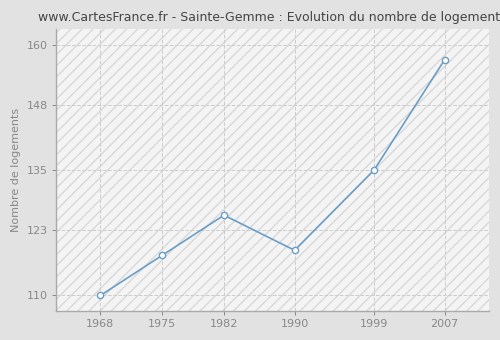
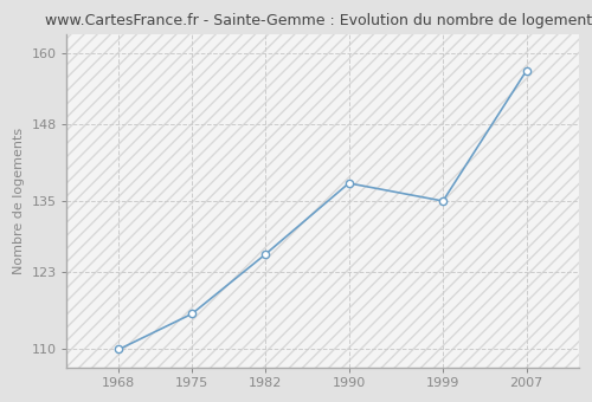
1975: 118 -> 116
1990: 119 -> 138
